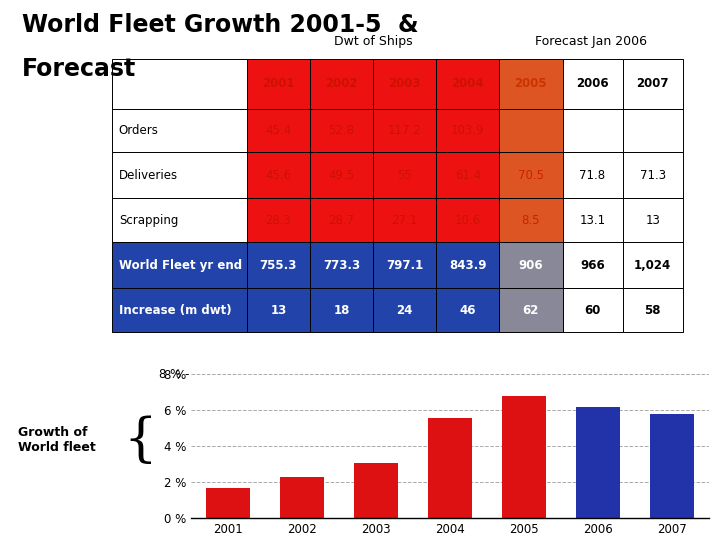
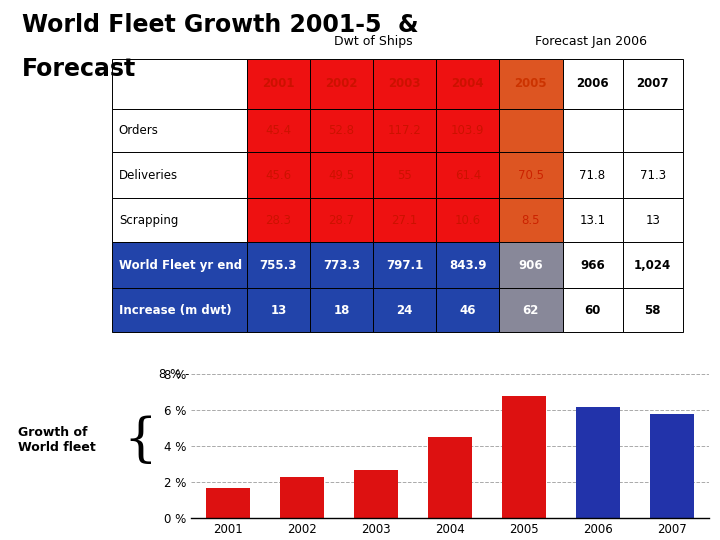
2003: 3.1 % -> 2.7 %
2004: 5.6 % -> 4.5 %
